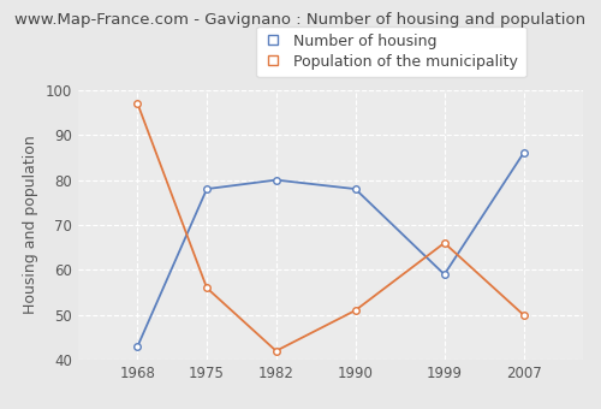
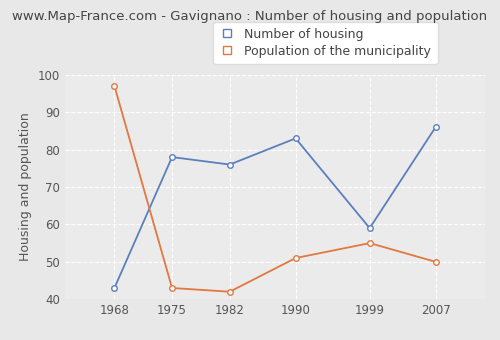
Population of the municipality/1975: 56 -> 43
Number of housing/1982: 80 -> 76
Number of housing/1990: 78 -> 83
Population of the municipality/1999: 66 -> 55
